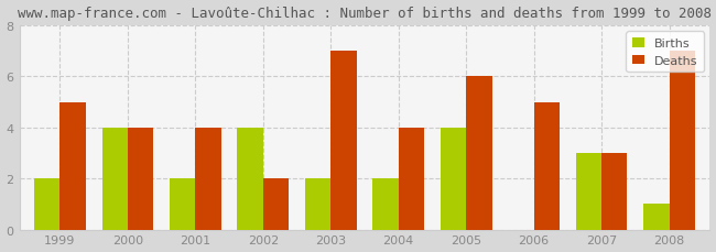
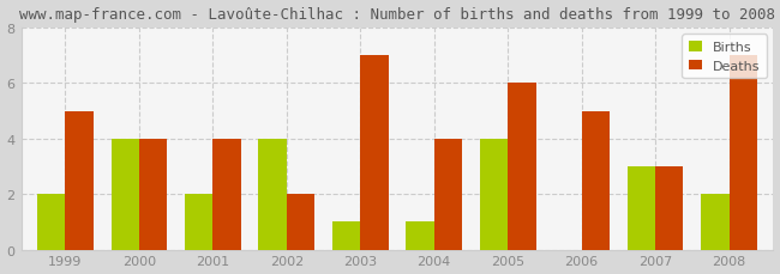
Births/2003: 2 -> 1
Births/2004: 2 -> 1
Births/2008: 1 -> 2
